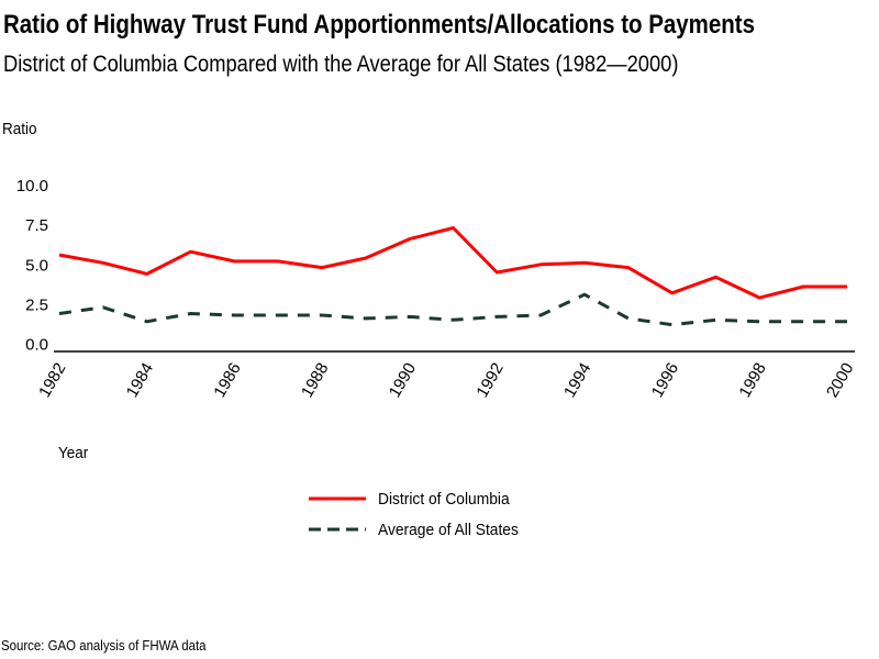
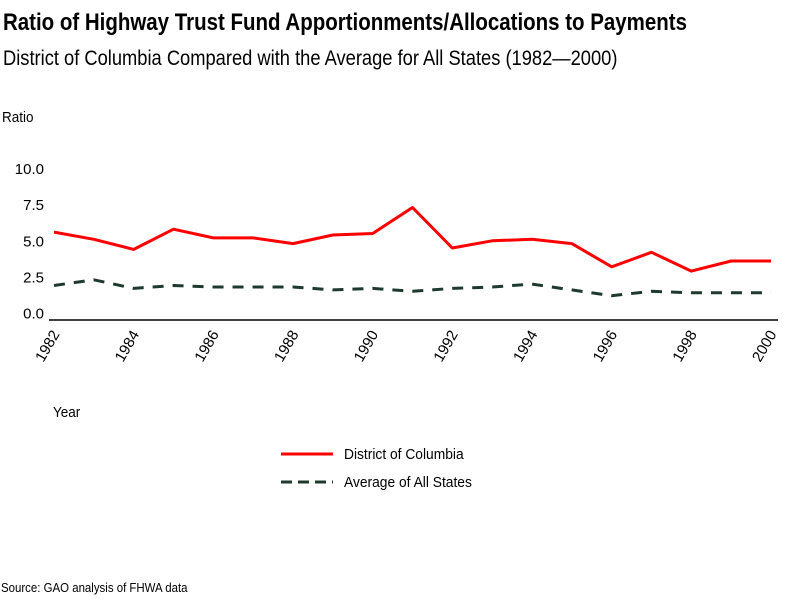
Average of All States/1984: 1.4 -> 1.7
District of Columbia/1990: 6.6 -> 5.5
Average of All States/1994: 3.1 -> 2.0
